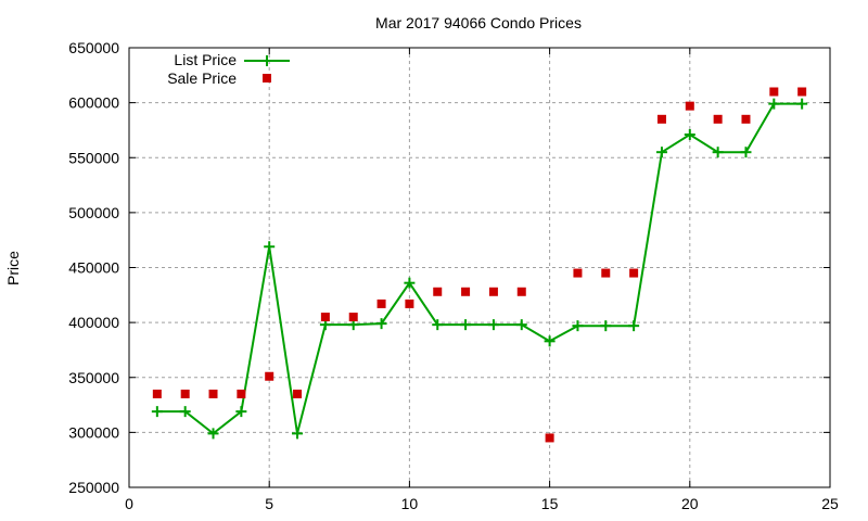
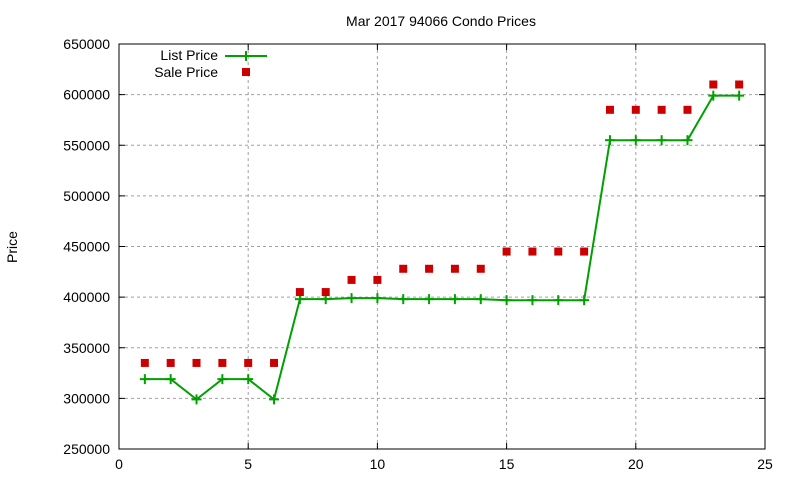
List Price/5: 469000 -> 319000
Sale Price/5: 351000 -> 335000
List Price/10: 436000 -> 399000
List Price/15: 383000 -> 397000
Sale Price/15: 295000 -> 445000
List Price/20: 571000 -> 555000
Sale Price/20: 597000 -> 585000
